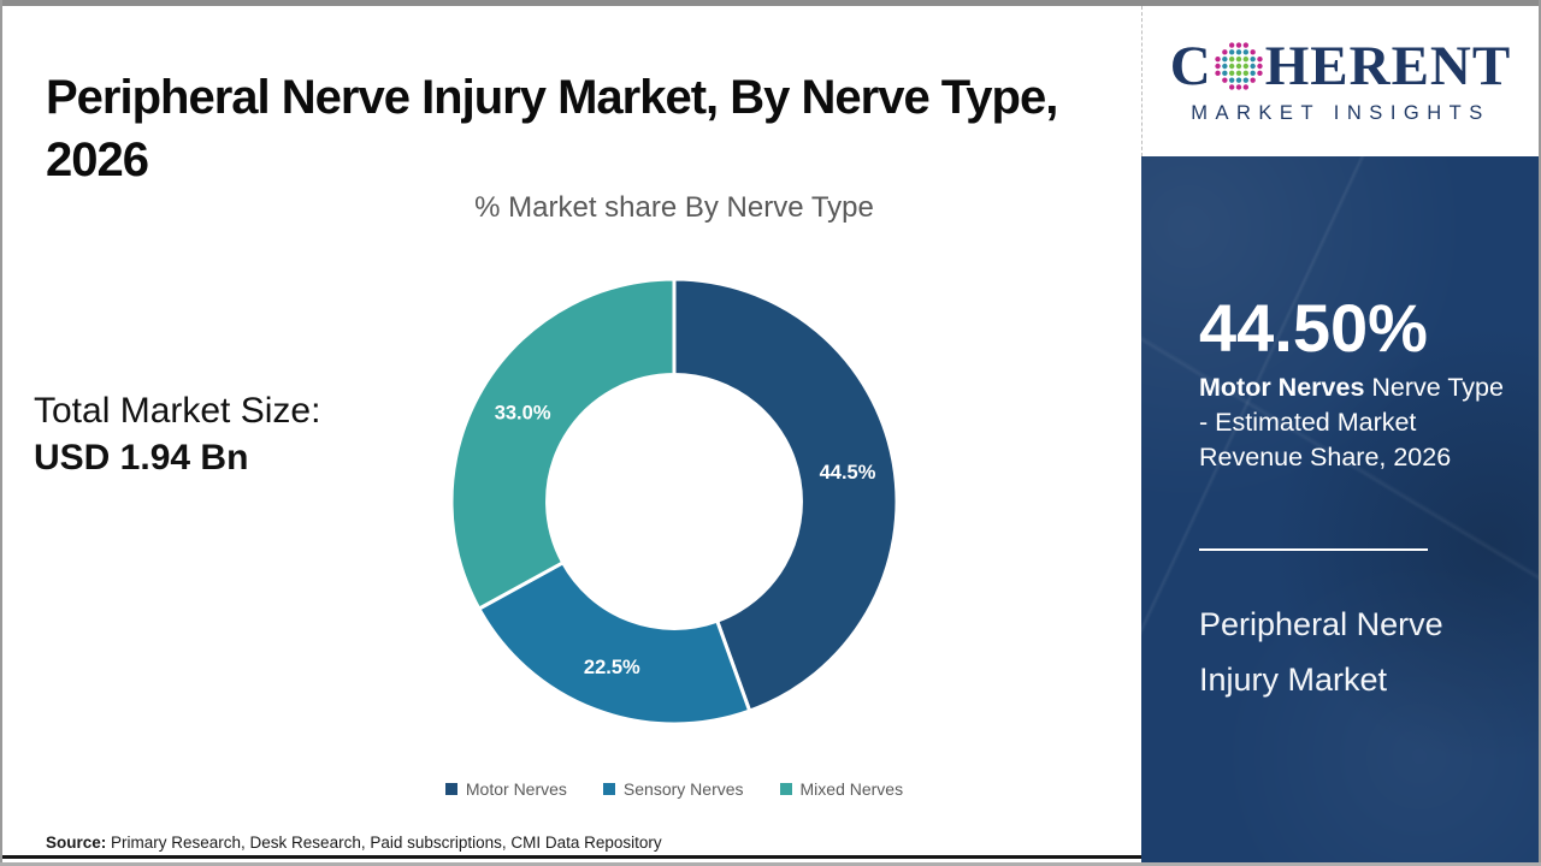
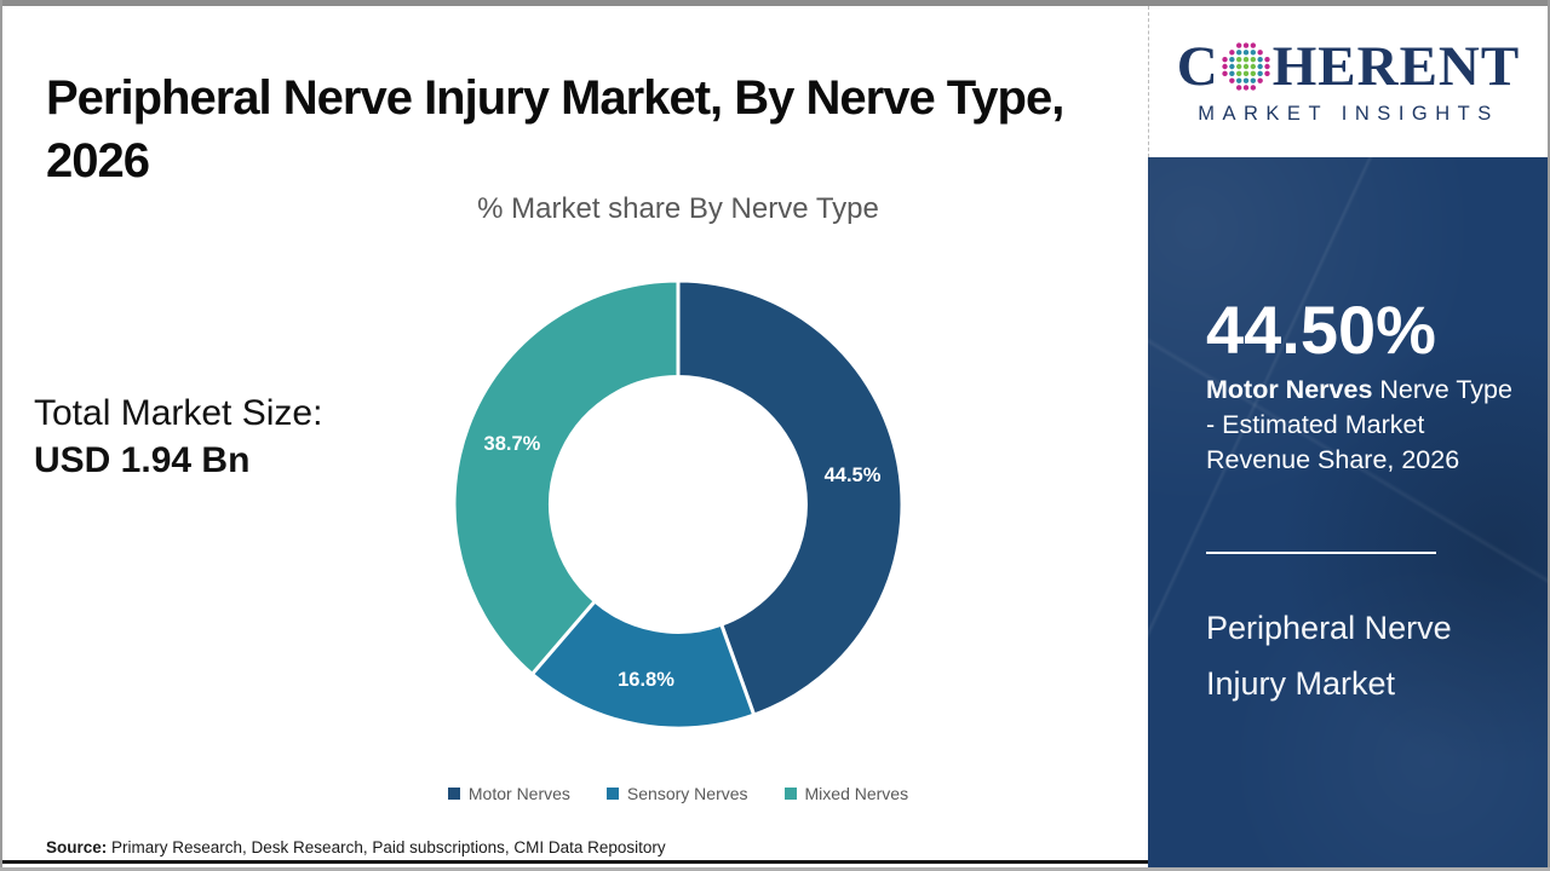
Sensory Nerves: 22.5% -> 16.8%
Mixed Nerves: 33.0% -> 38.7%
